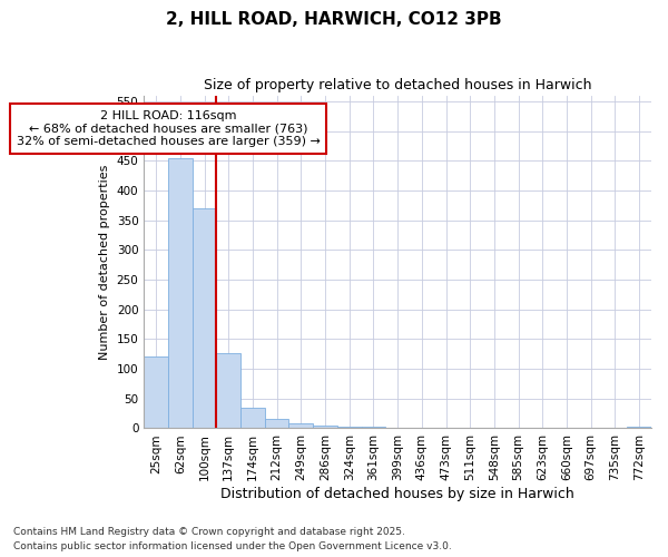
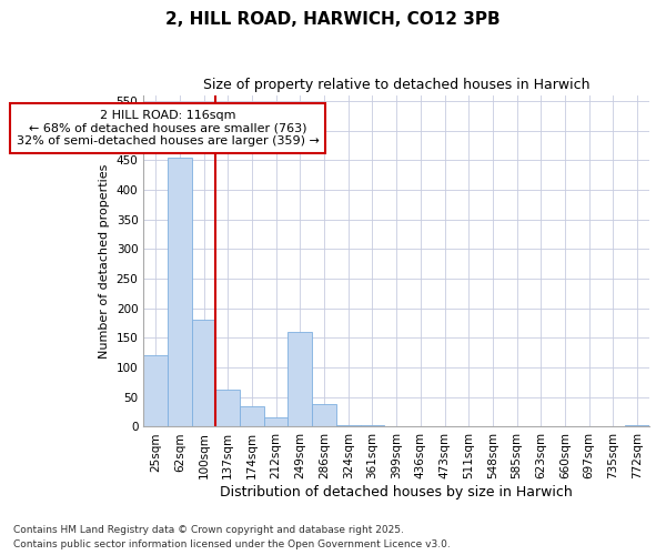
100sqm: 370 -> 180
137sqm: 127 -> 62
249sqm: 8 -> 160
286sqm: 5 -> 38
